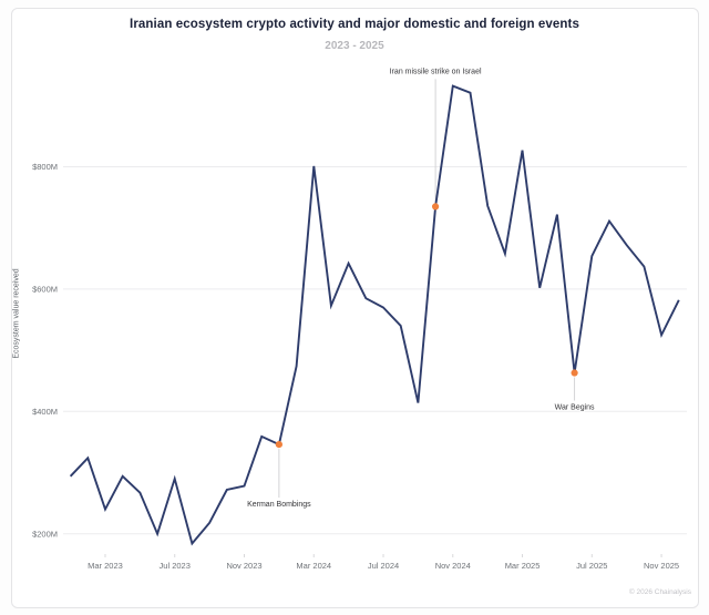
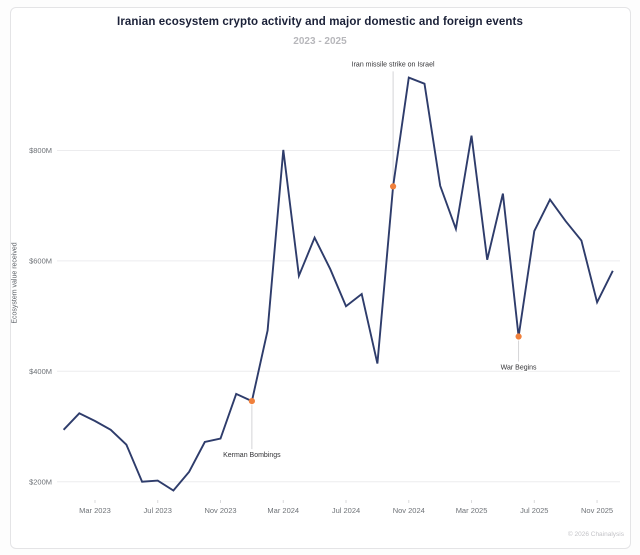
Mar 2023: $240M -> $310M
Jul 2023: $290M -> $200M
Jul 2024: $570M -> $520M
